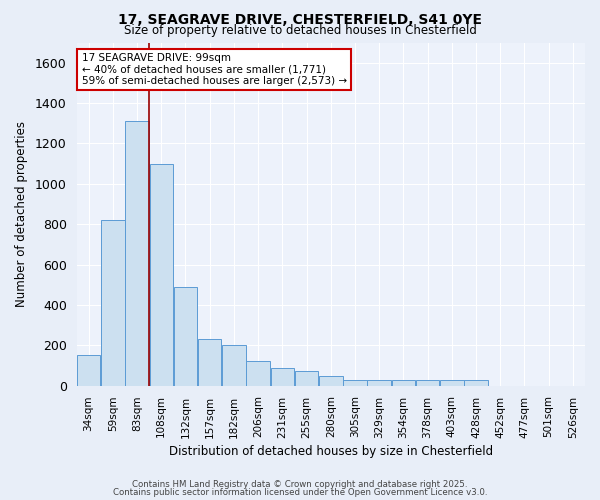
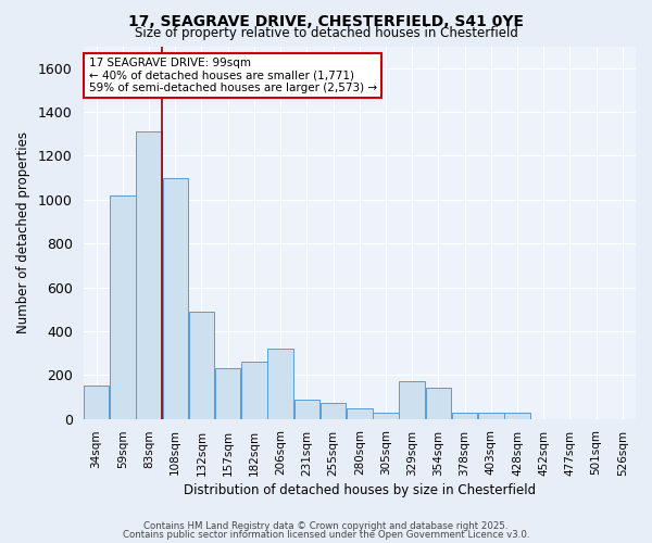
59sqm: 820 -> 1020
182sqm: 200 -> 260
206sqm: 120 -> 320
329sqm: 30 -> 170
354sqm: 30 -> 140
